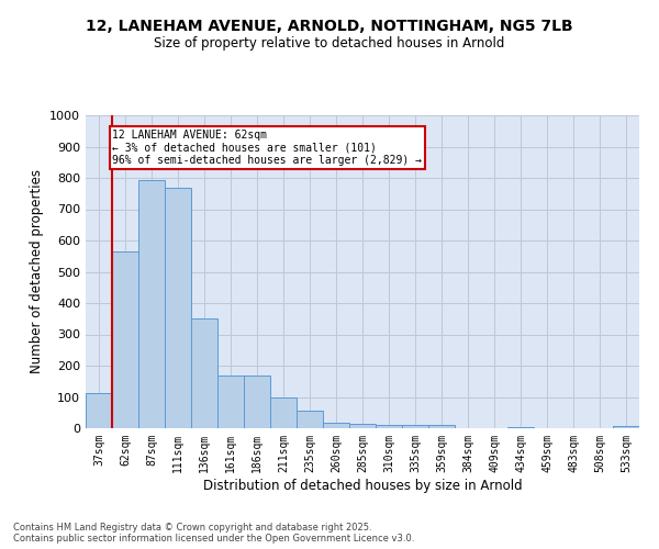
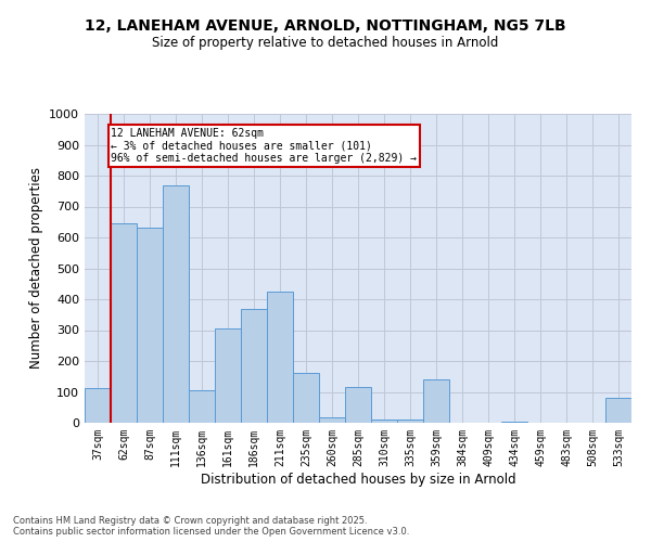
62sqm: 565 -> 645
87sqm: 793 -> 630
136sqm: 350 -> 105
161sqm: 170 -> 305
186sqm: 170 -> 370
211sqm: 98 -> 425
235sqm: 55 -> 160
285sqm: 14 -> 115
359sqm: 10 -> 140
533sqm: 8 -> 80
